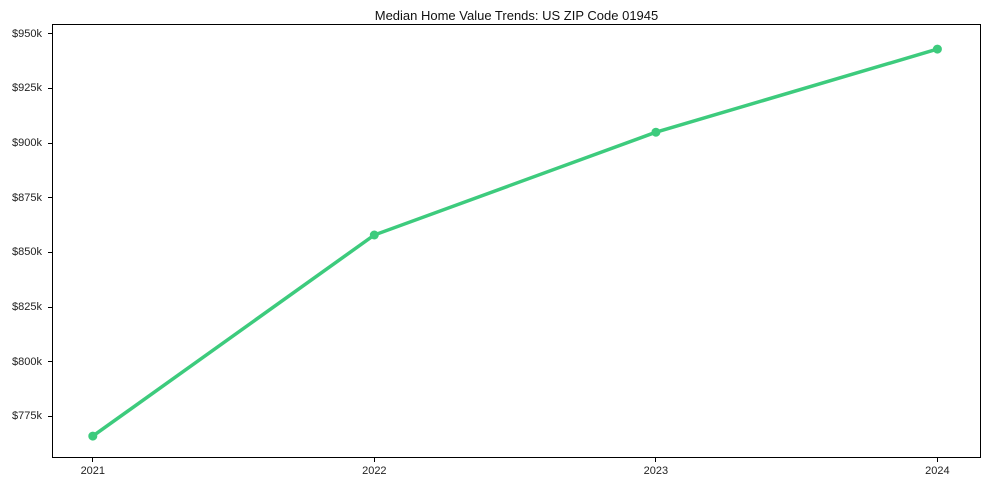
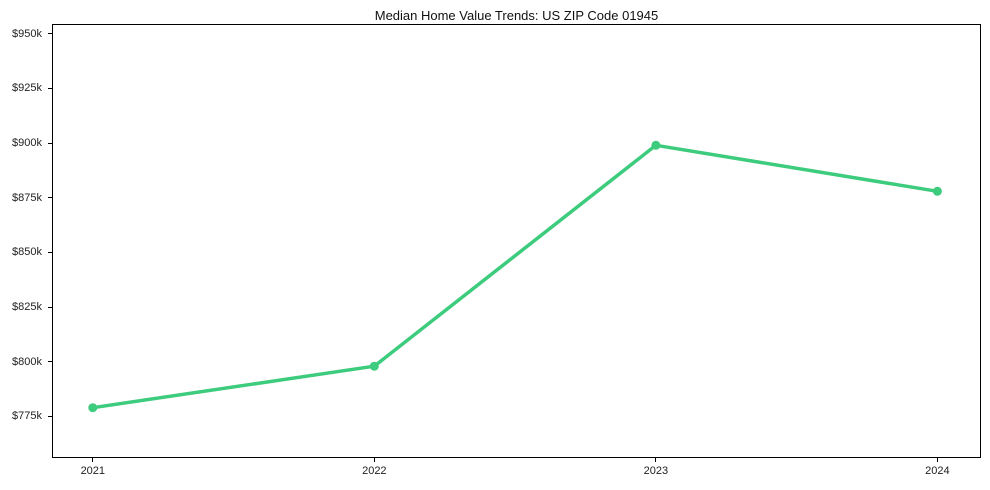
2021: $766k -> $779k
2022: $858k -> $798k
2023: $905k -> $899k
2024: $943k -> $878k
